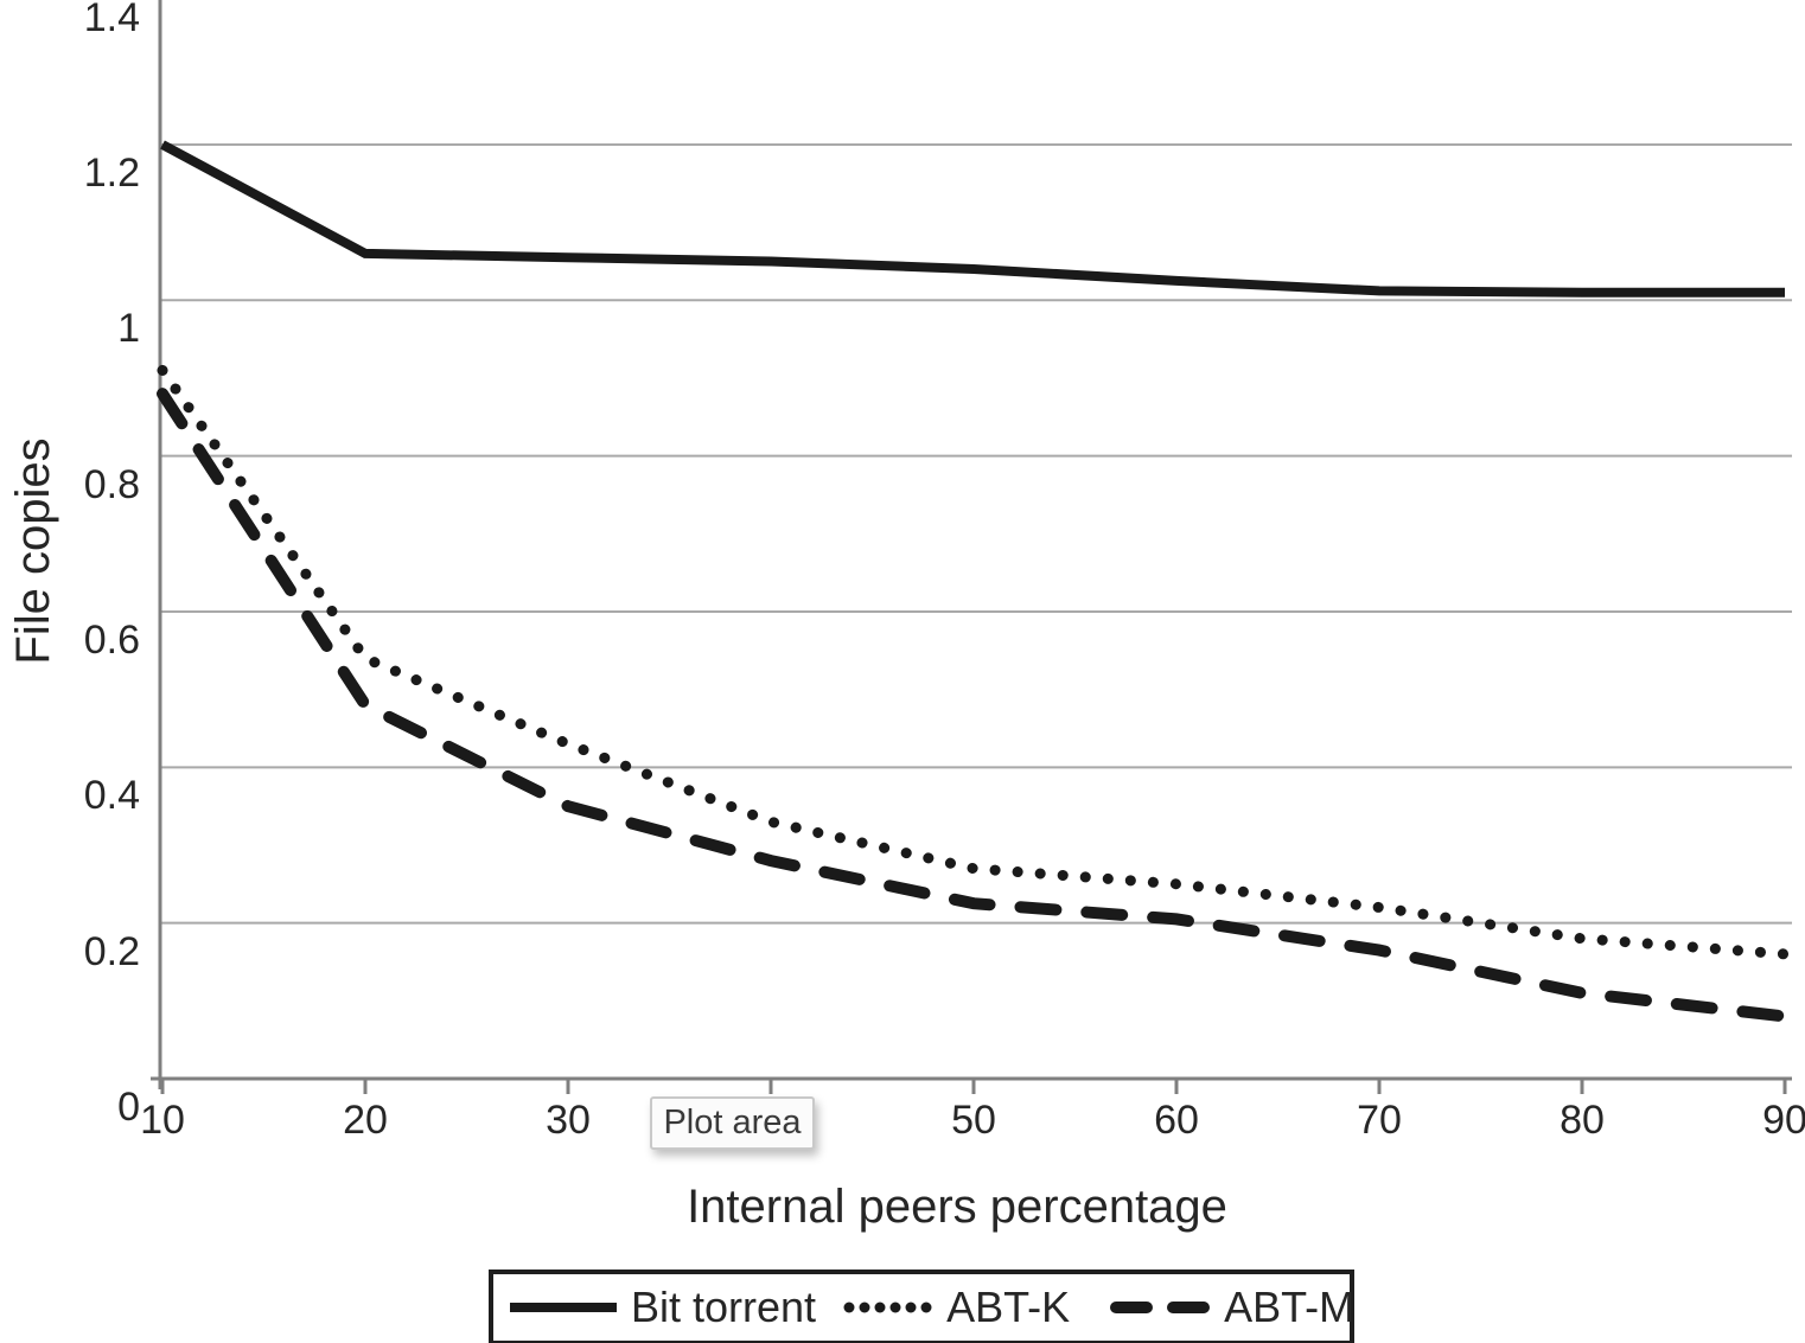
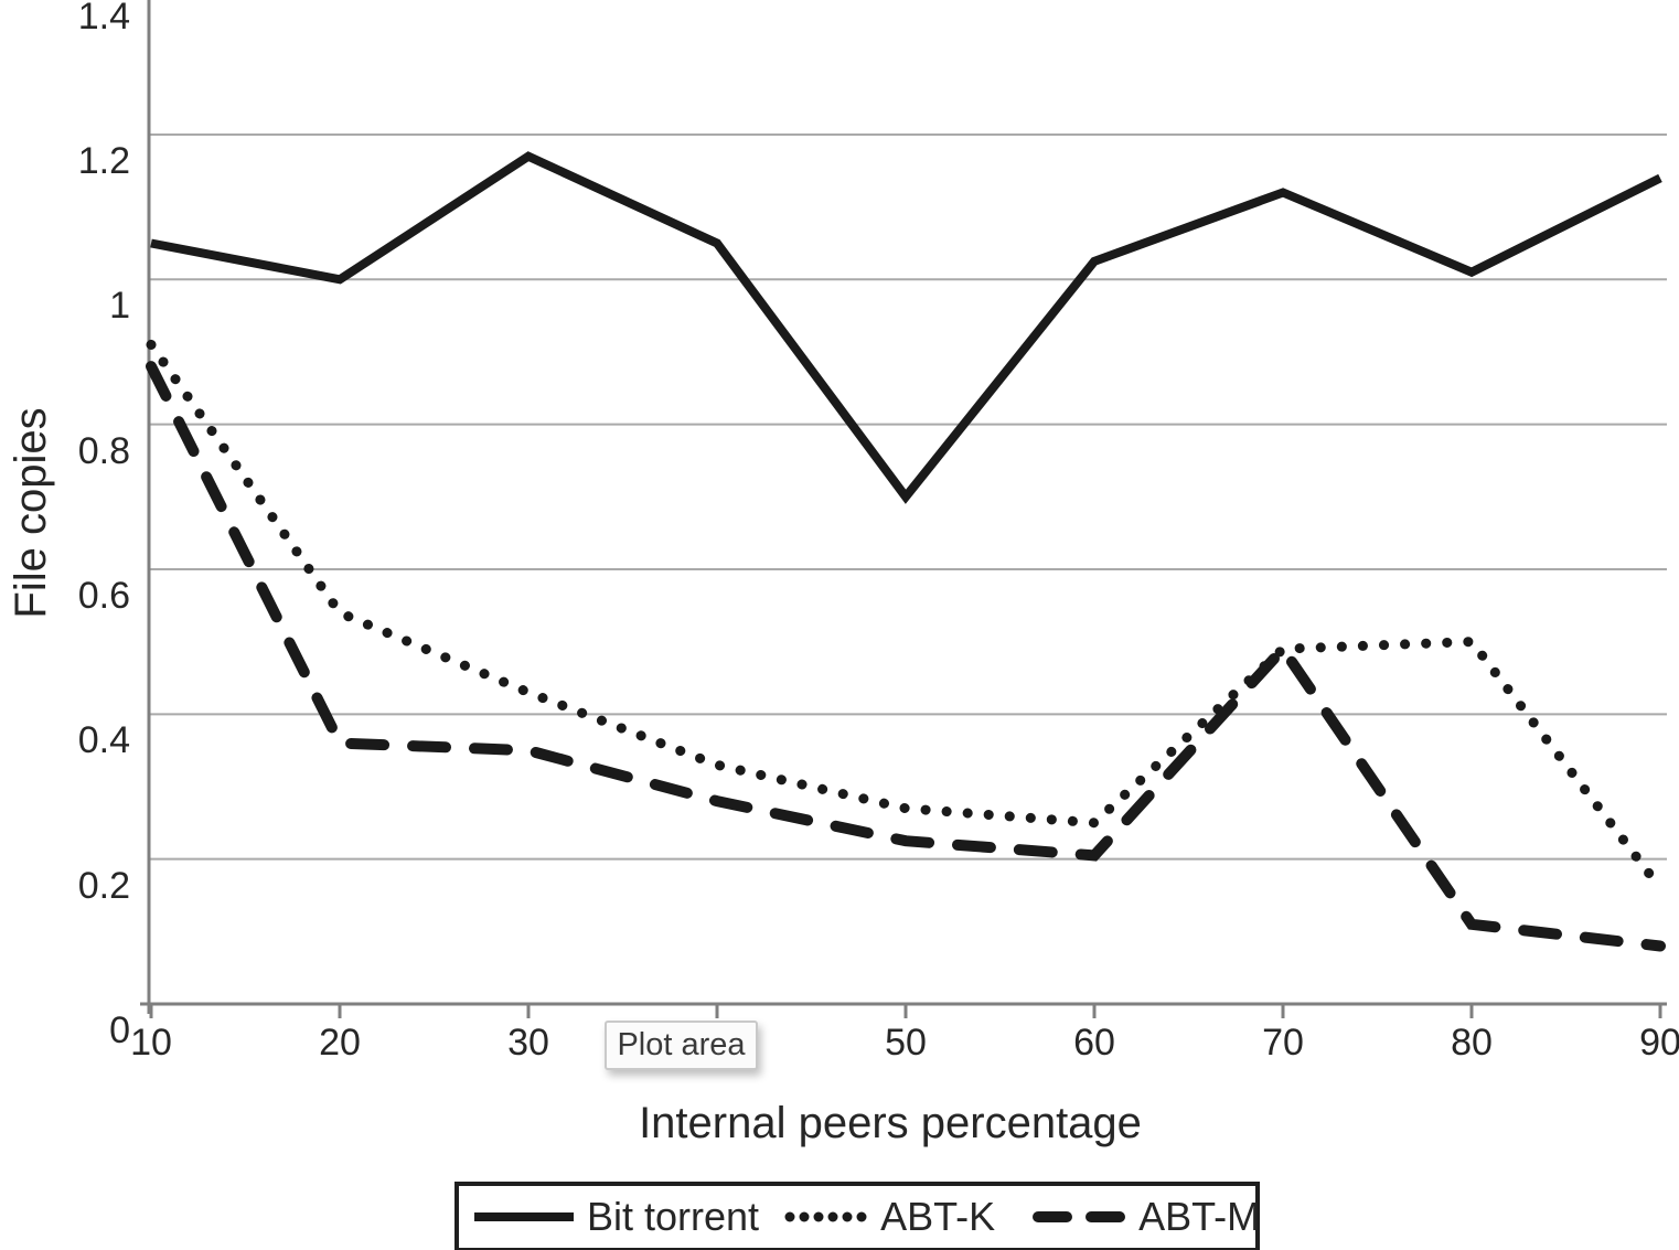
Bit torrent/10: 1.20 -> 1.05
Bit torrent/20: 1.06 -> 1.00
ABT-M/20: 0.48 -> 0.36
Bit torrent/30: 1.05 -> 1.17
Bit torrent/50: 1.04 -> 0.70
Bit torrent/70: 1.01 -> 1.12
ABT-K/70: 0.22 -> 0.49
ABT-M/70: 0.17 -> 0.49
ABT-K/80: 0.18 -> 0.50
Bit torrent/90: 1.01 -> 1.14
